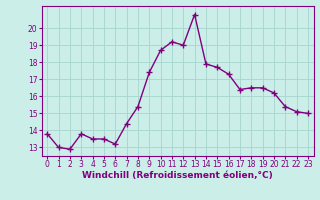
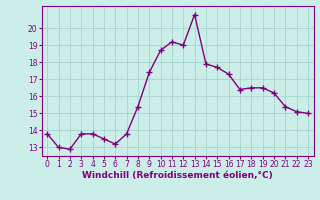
4: 13.5 -> 13.8
7: 14.4 -> 13.8
